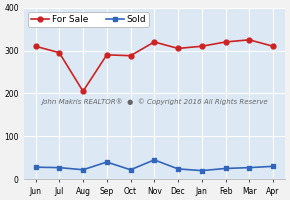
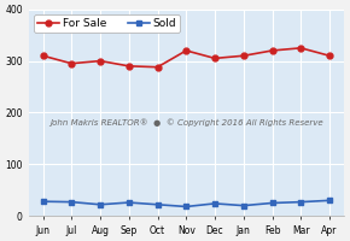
For Sale/Aug: 205 -> 300
Sold/Sep: 40 -> 26
Sold/Nov: 45 -> 18
